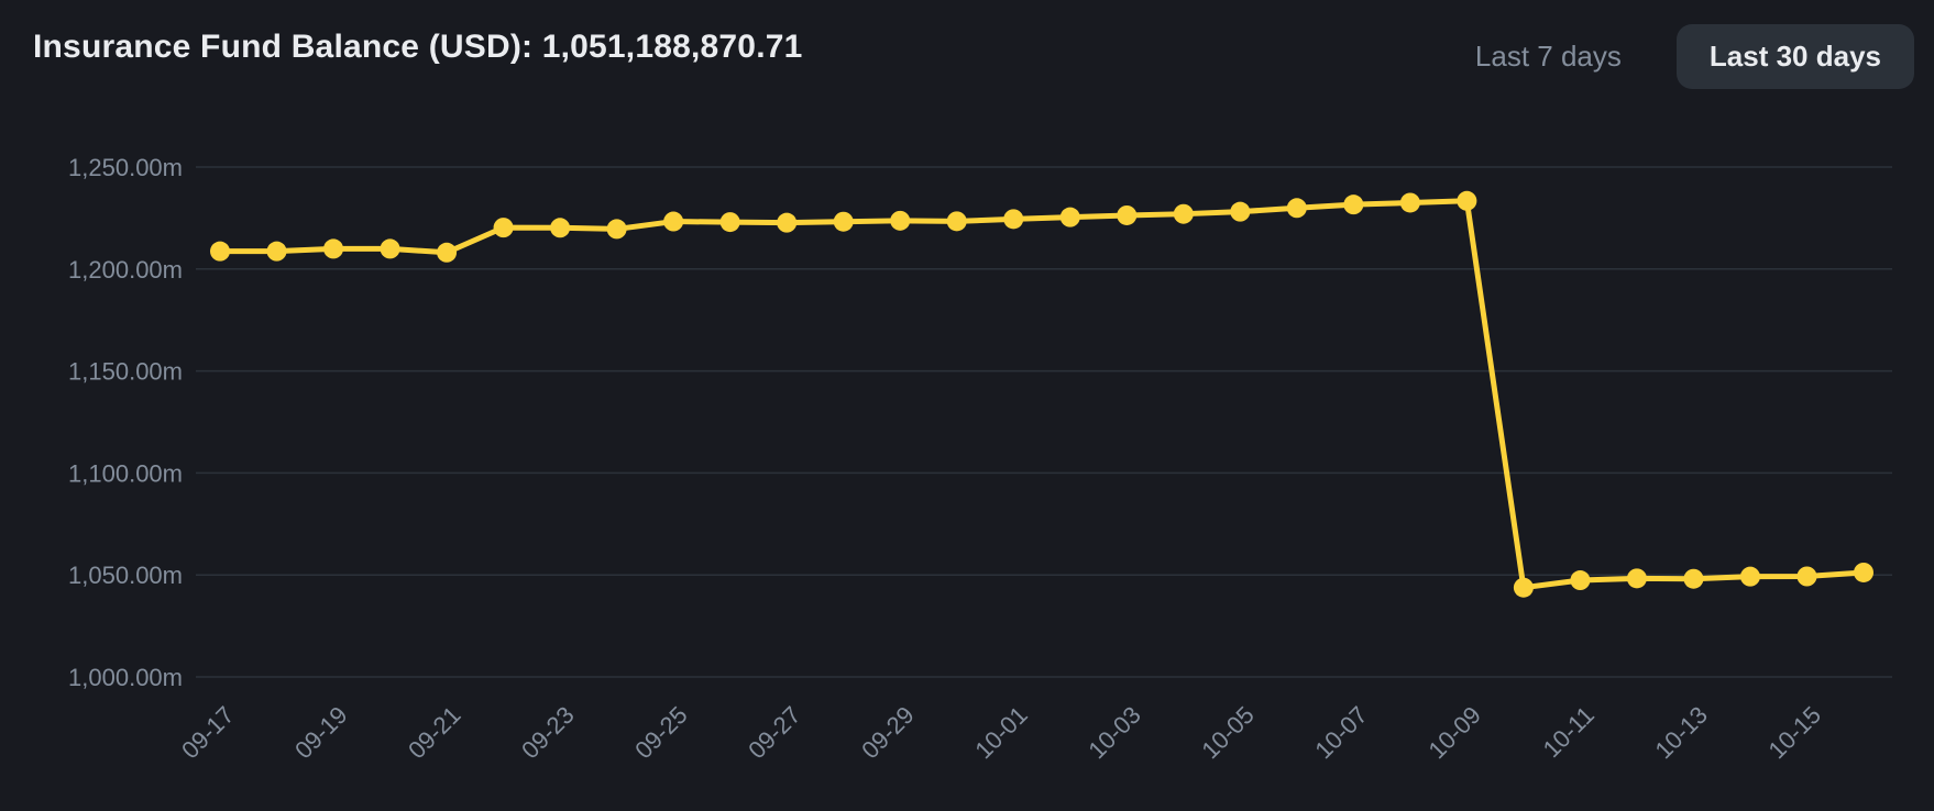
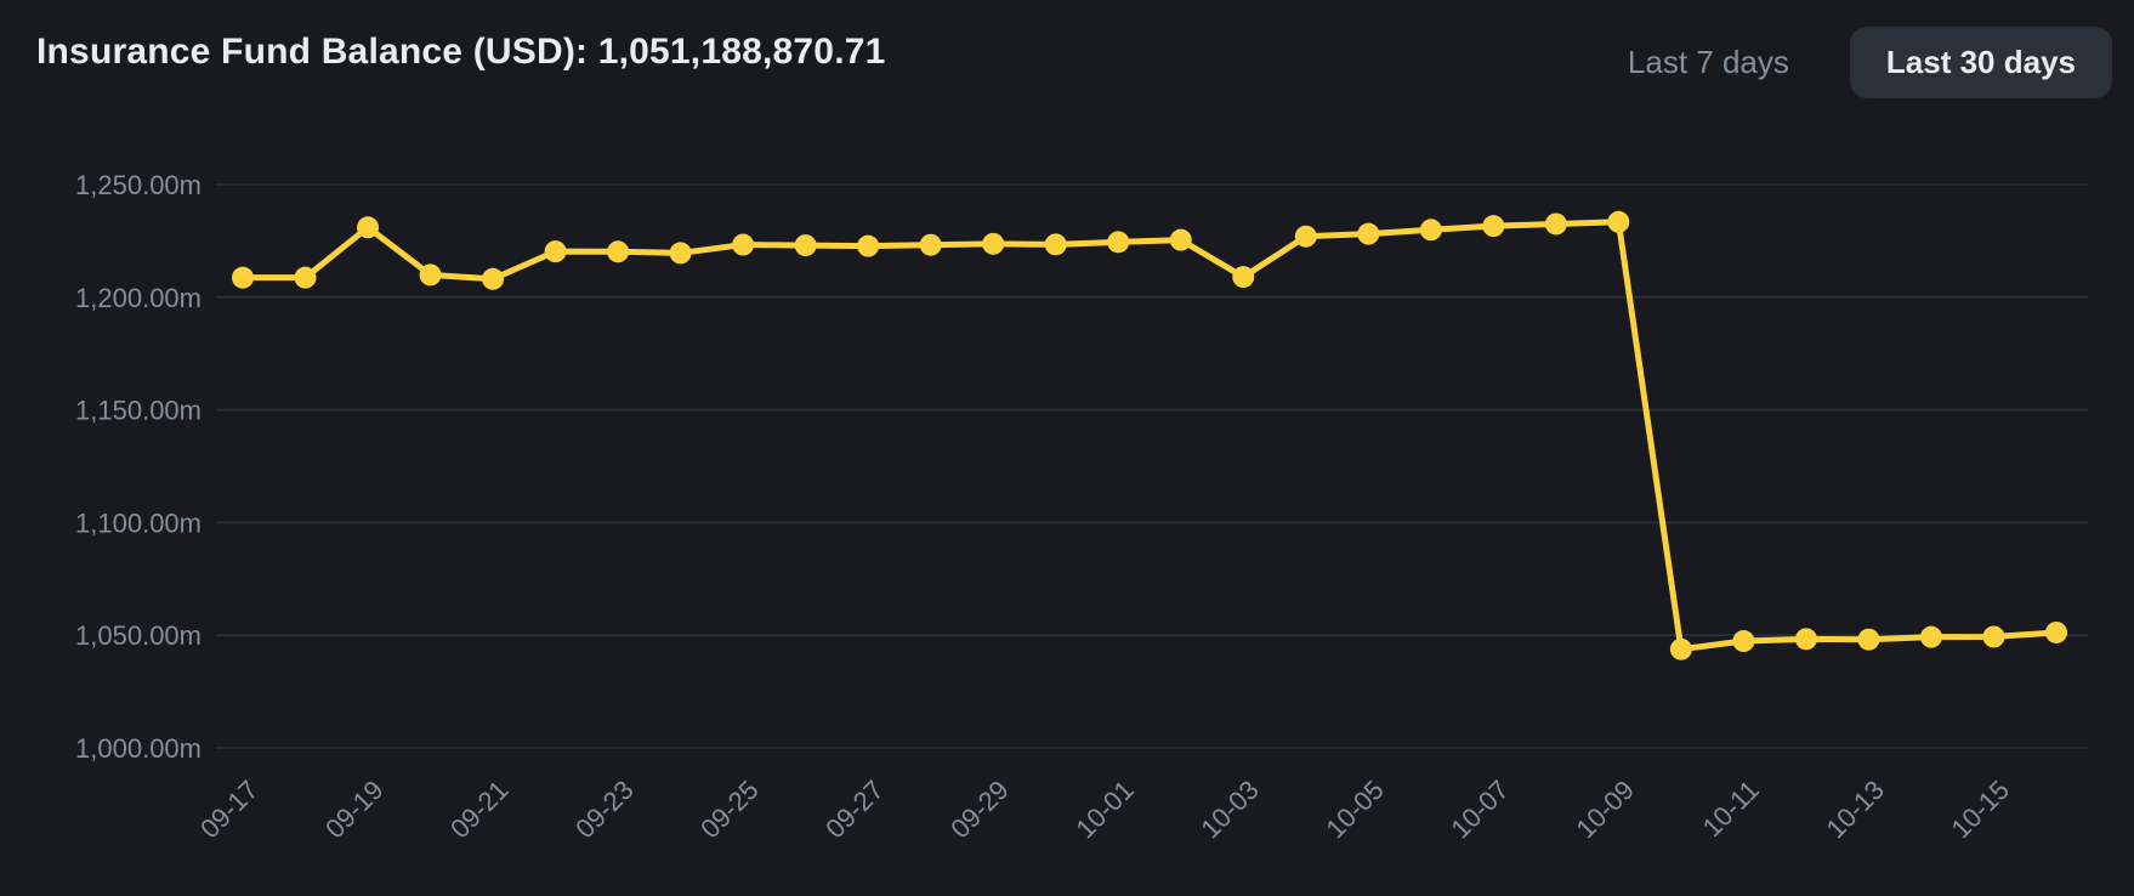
09-19: 1210m -> 1231m
10-03: 1226m -> 1209m
